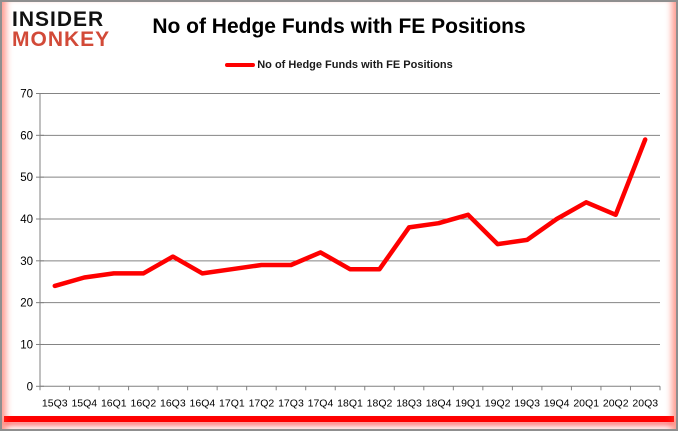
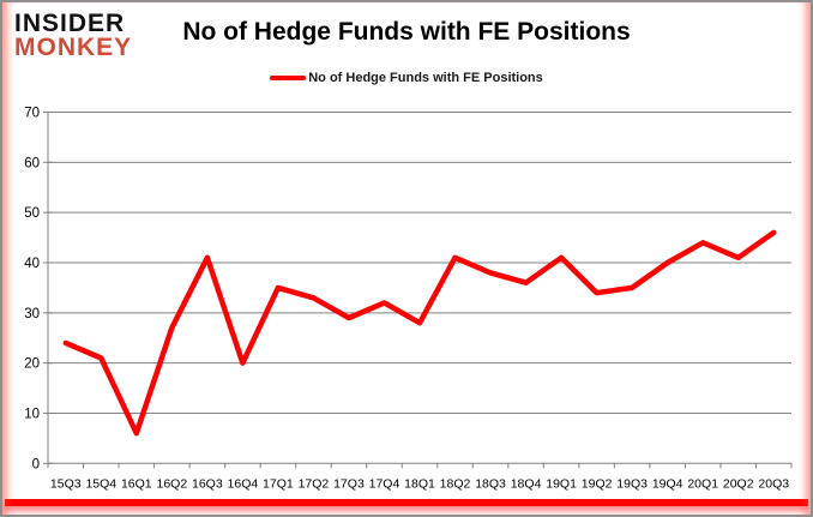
15Q4: 26 -> 21
16Q1: 27 -> 6
16Q3: 31 -> 41
16Q4: 27 -> 20
17Q1: 28 -> 35
17Q2: 29 -> 33
18Q2: 28 -> 41
18Q4: 39 -> 36
20Q3: 59 -> 46
